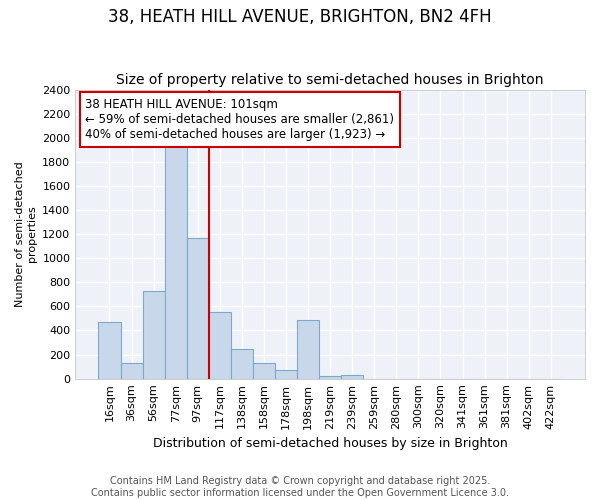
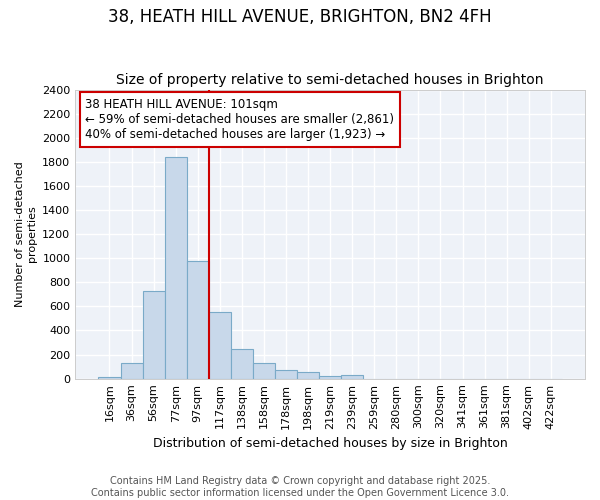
16sqm: 470 -> 20
77sqm: 1930 -> 1840
97sqm: 1170 -> 980
198sqm: 490 -> 60
